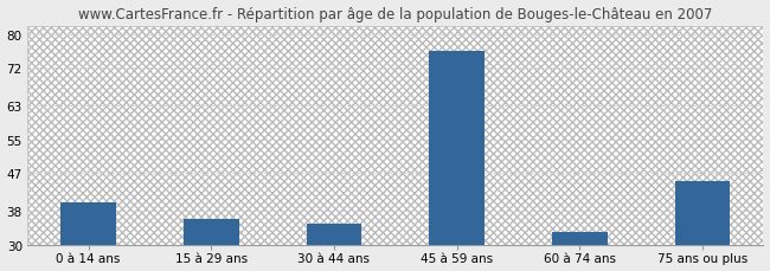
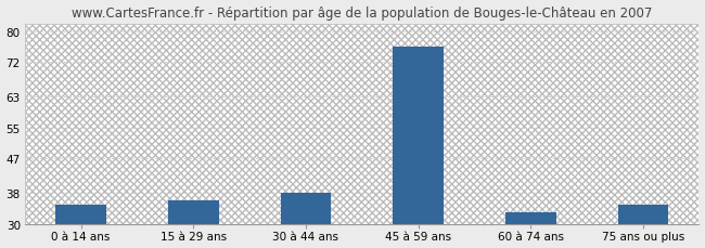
0 à 14 ans: 40 -> 35
30 à 44 ans: 35 -> 38
75 ans ou plus: 45 -> 35
